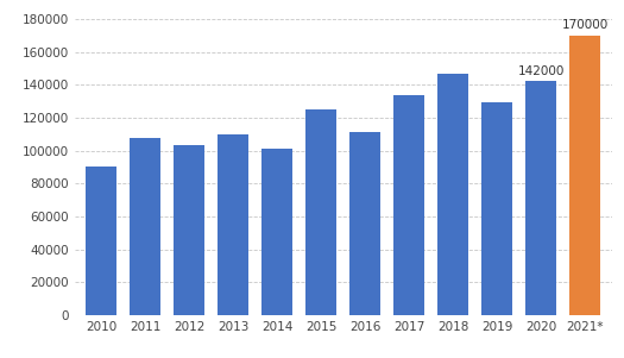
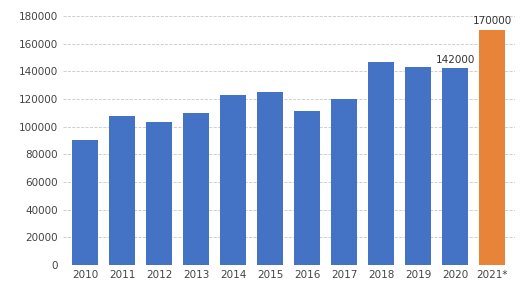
2014: 101000 -> 123000
2017: 134000 -> 120000
2019: 129000 -> 143000
